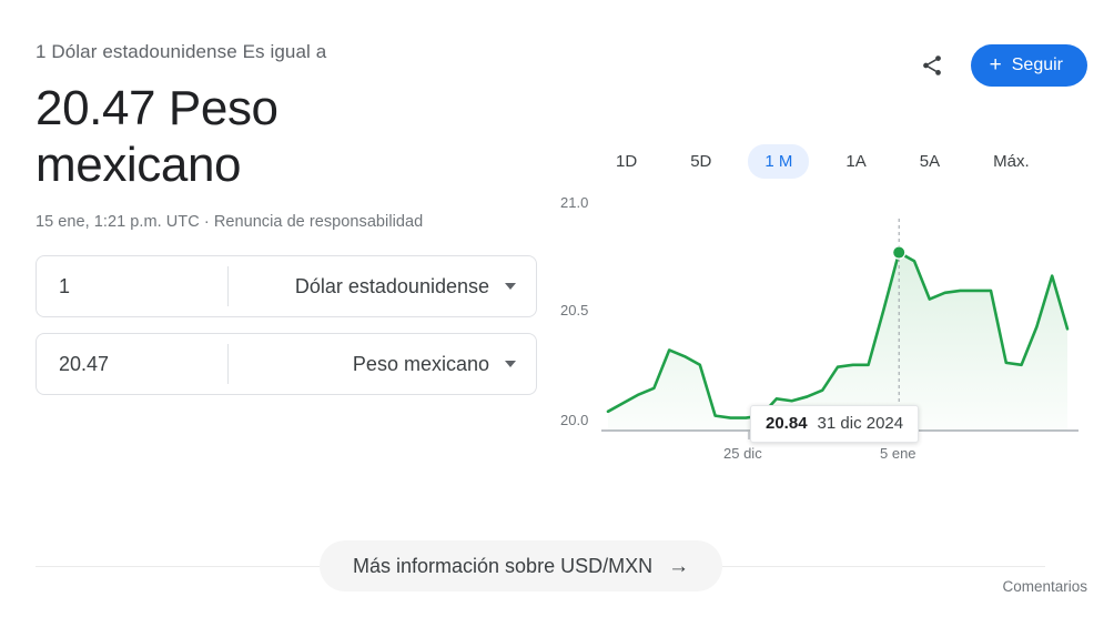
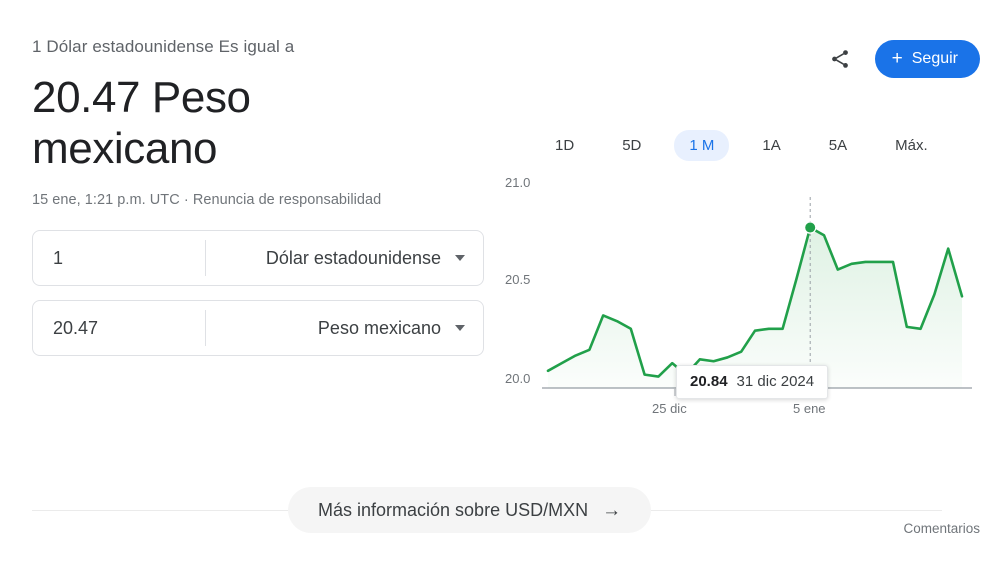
25 dic: 20.06 -> 20.13
